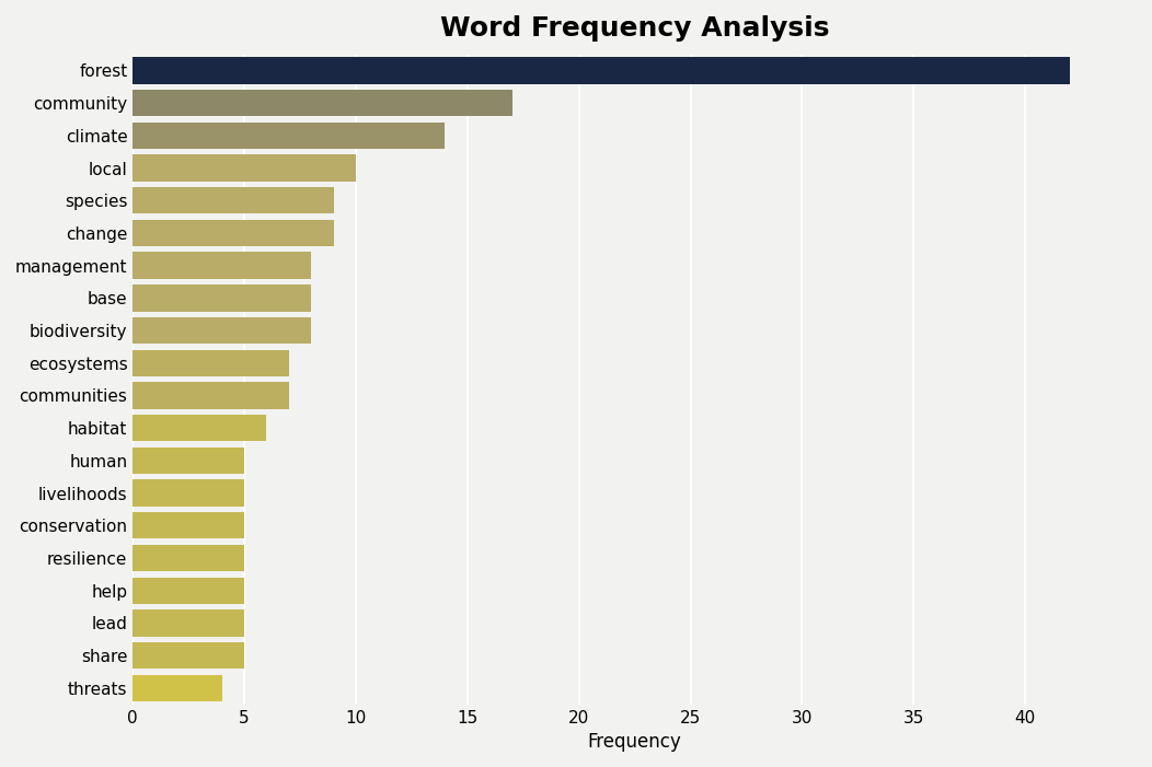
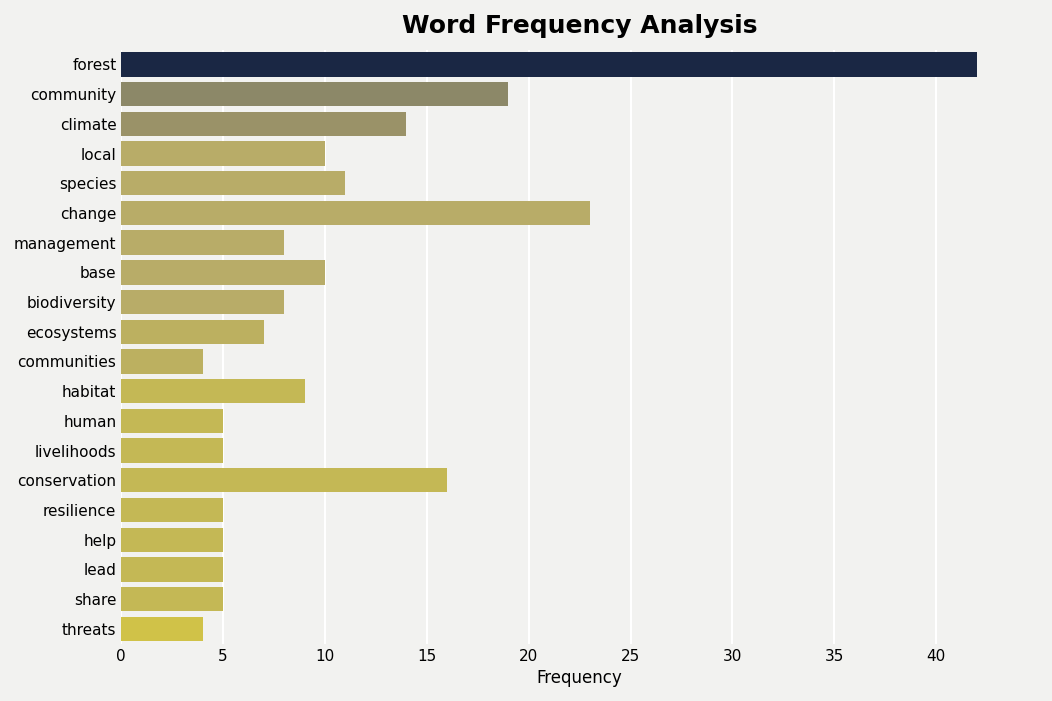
community: 17 -> 19
species: 9 -> 11
change: 9 -> 23
base: 8 -> 10
communities: 7 -> 4
habitat: 6 -> 9
conservation: 5 -> 16
